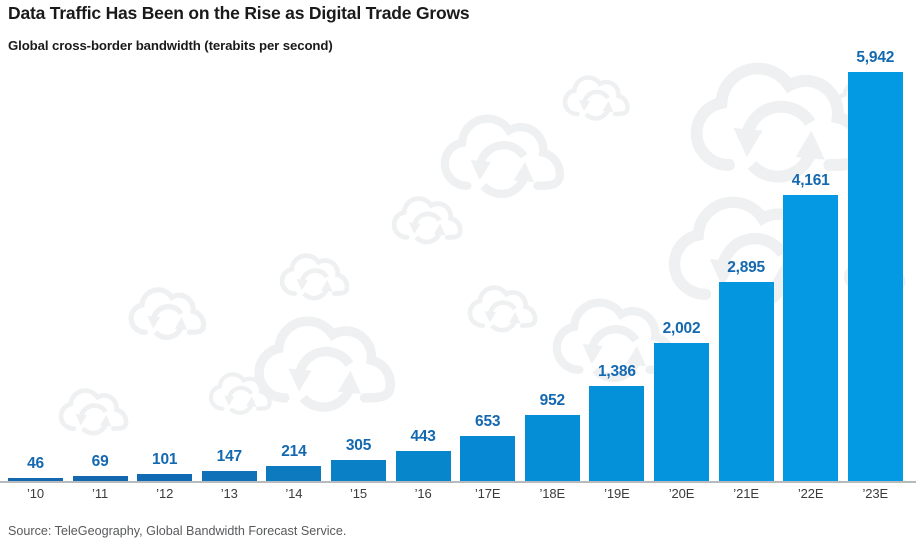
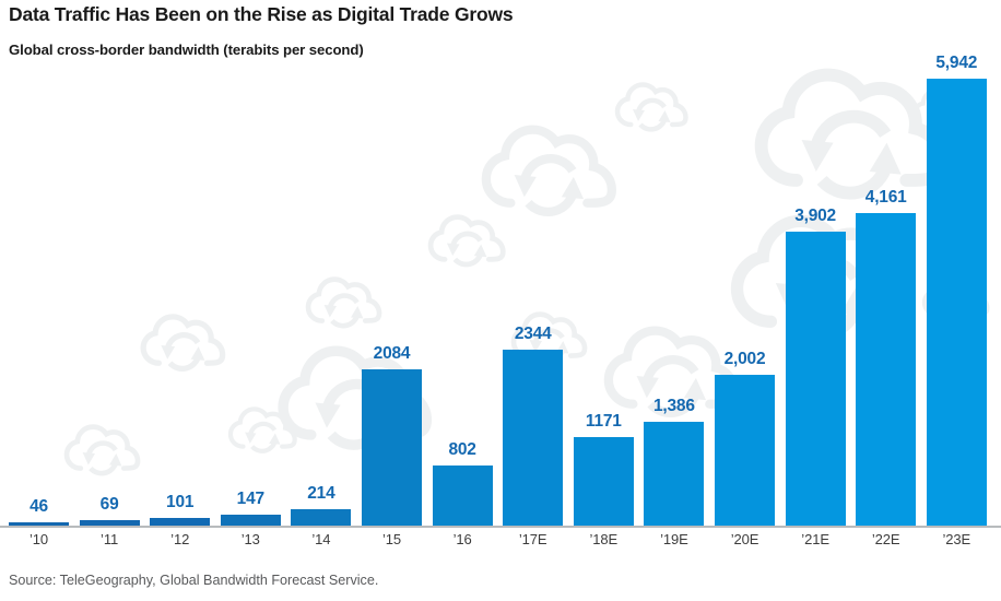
’15: 305 -> 2084
’16: 443 -> 802
’17E: 653 -> 2344
’18E: 952 -> 1171
’21E: 2,895 -> 3,902
